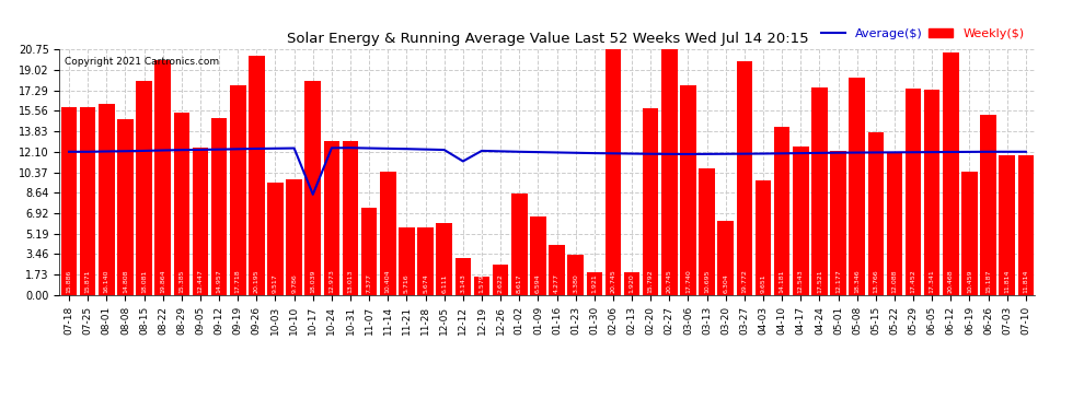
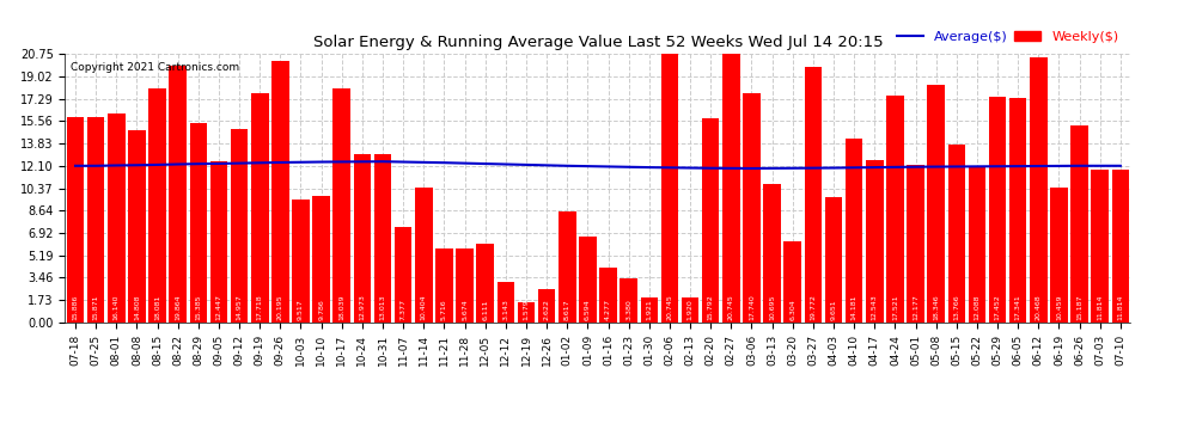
Average($)/10-17: 8.5 -> 12.4
Average($)/12-12: 11.3 -> 12.2
